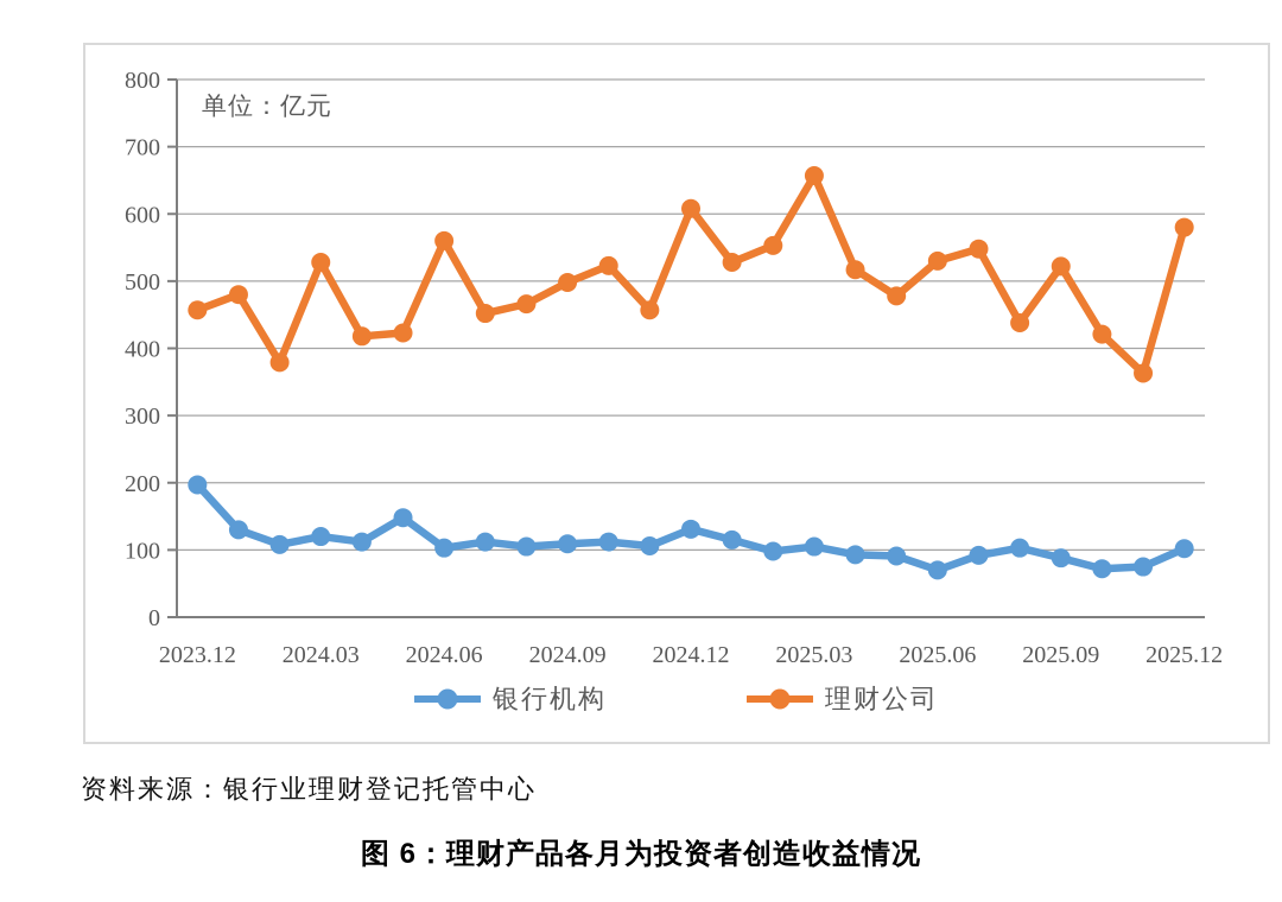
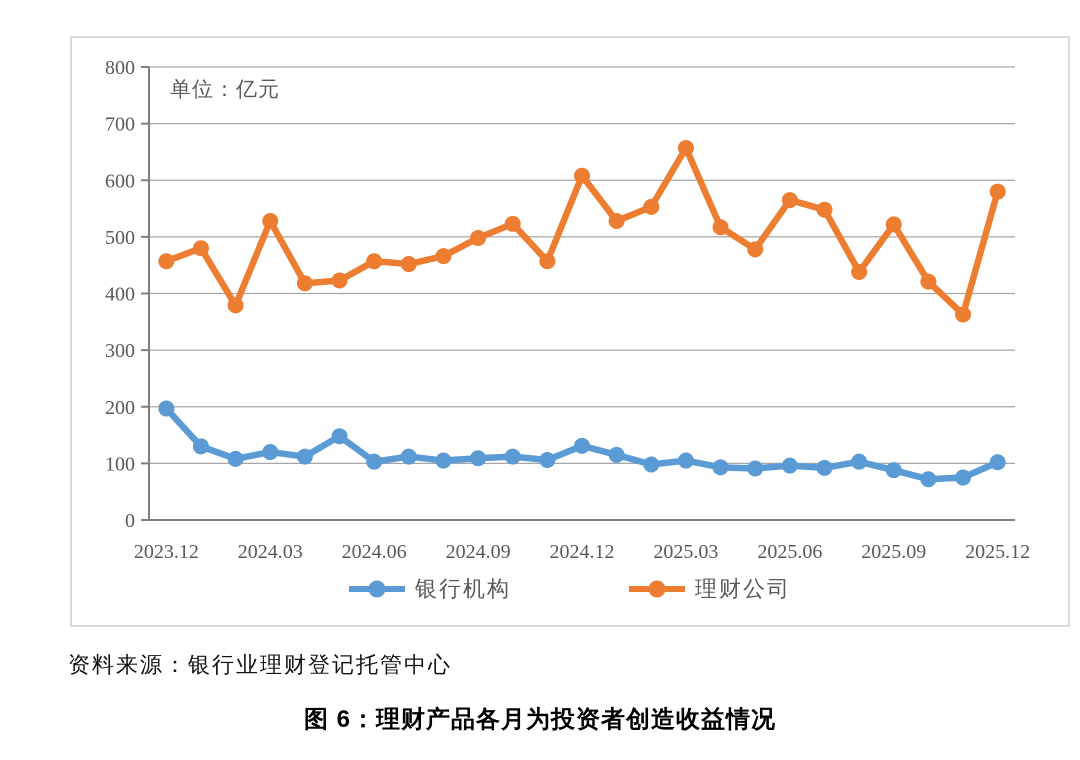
理财公司/2024.06: 560 -> 460
银行机构/2025.06: 70 -> 100
理财公司/2025.06: 530 -> 560
